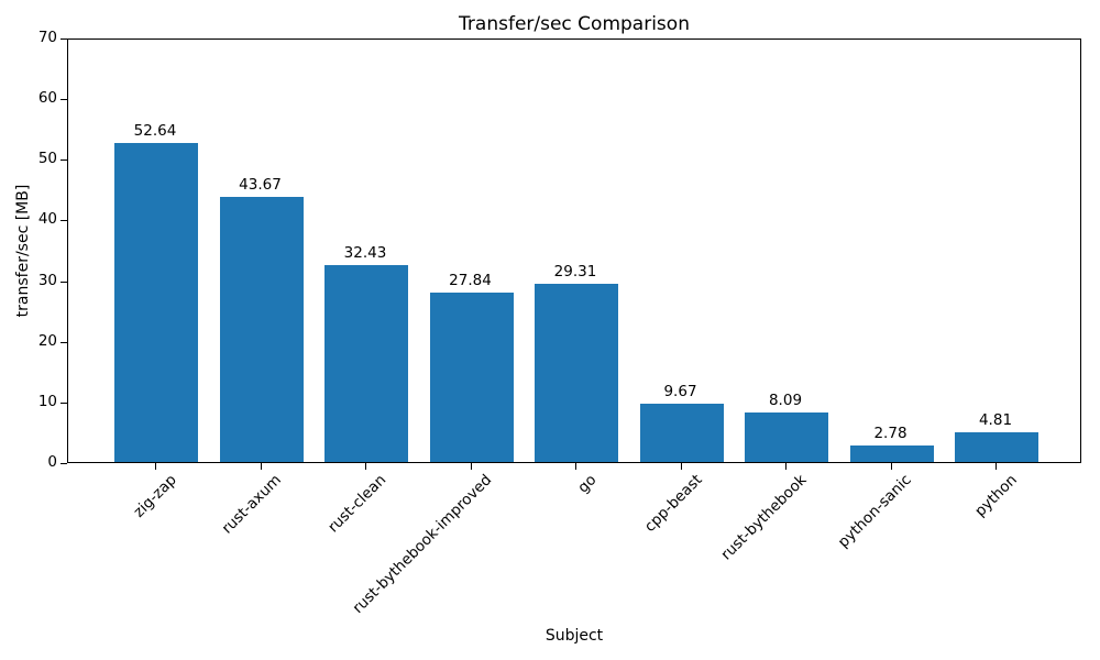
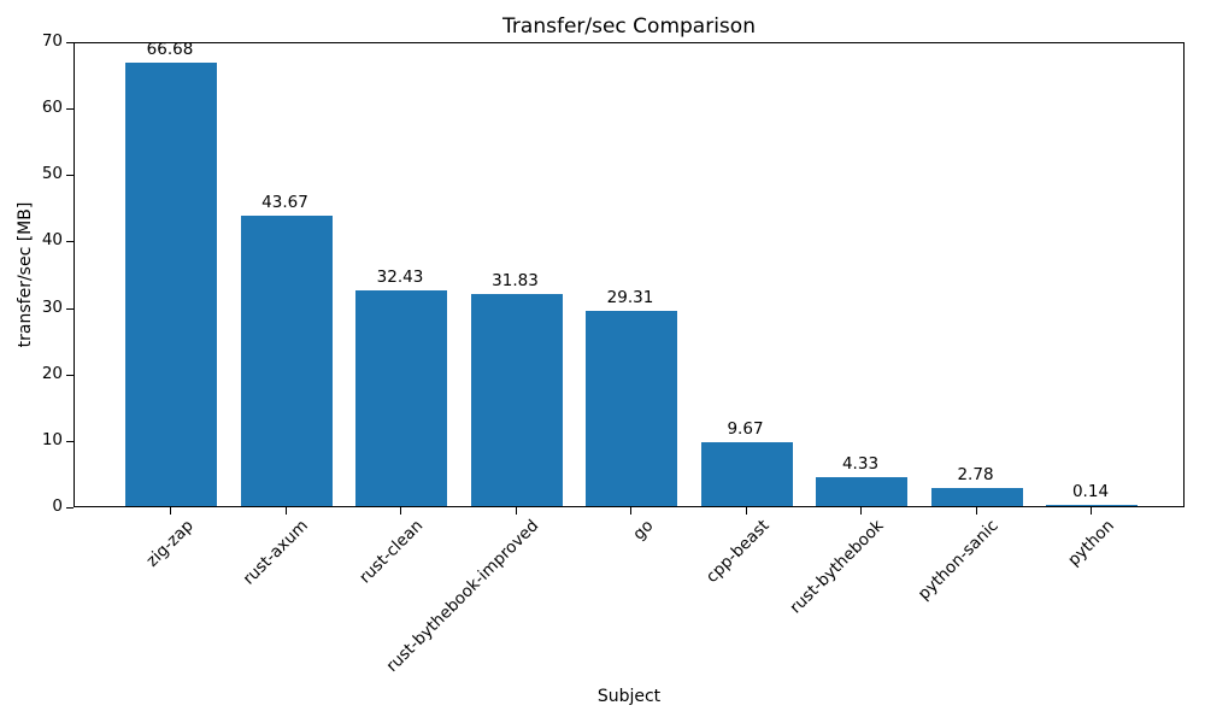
zig-zap: 52.64 -> 66.68
rust-bythebook-improved: 27.84 -> 31.83
rust-bythebook: 8.09 -> 4.33
python: 4.81 -> 0.14
